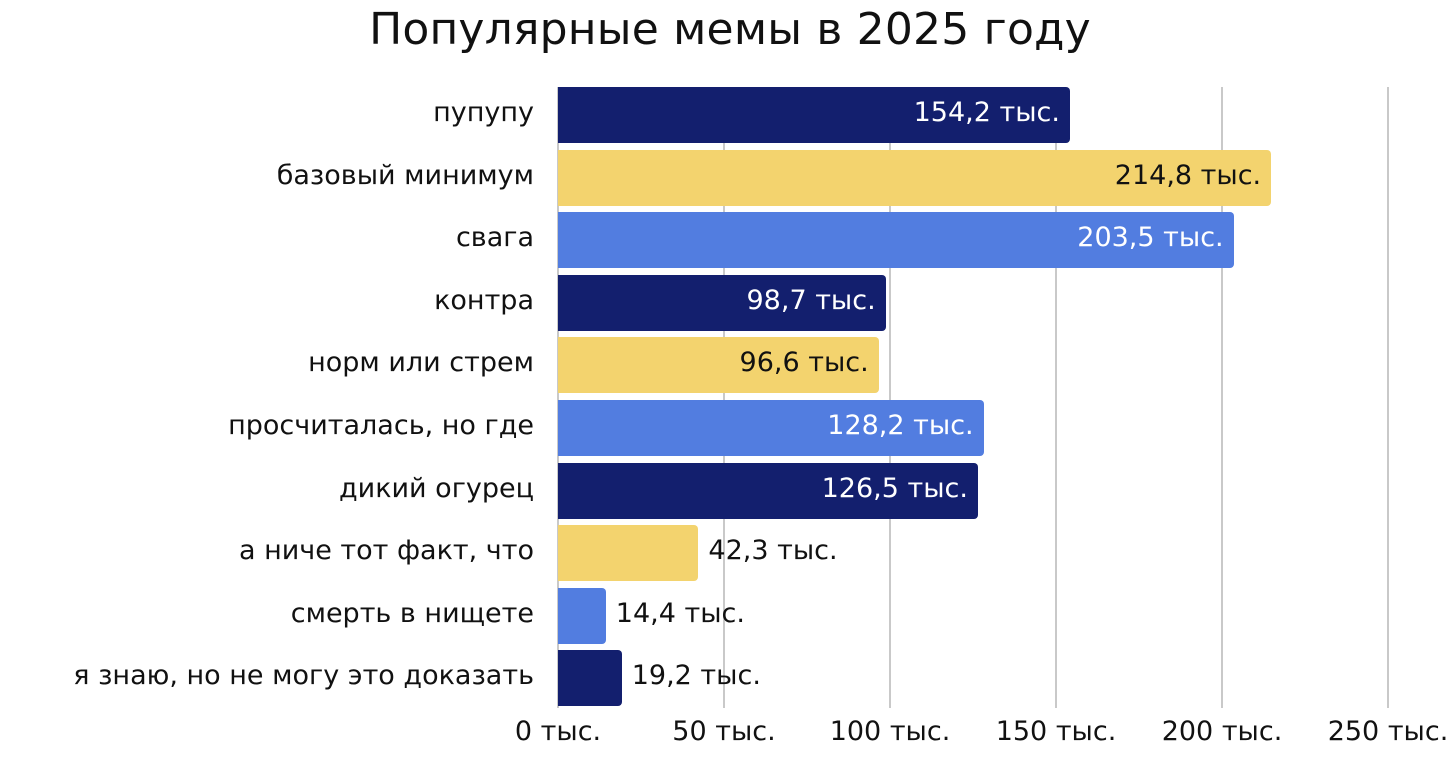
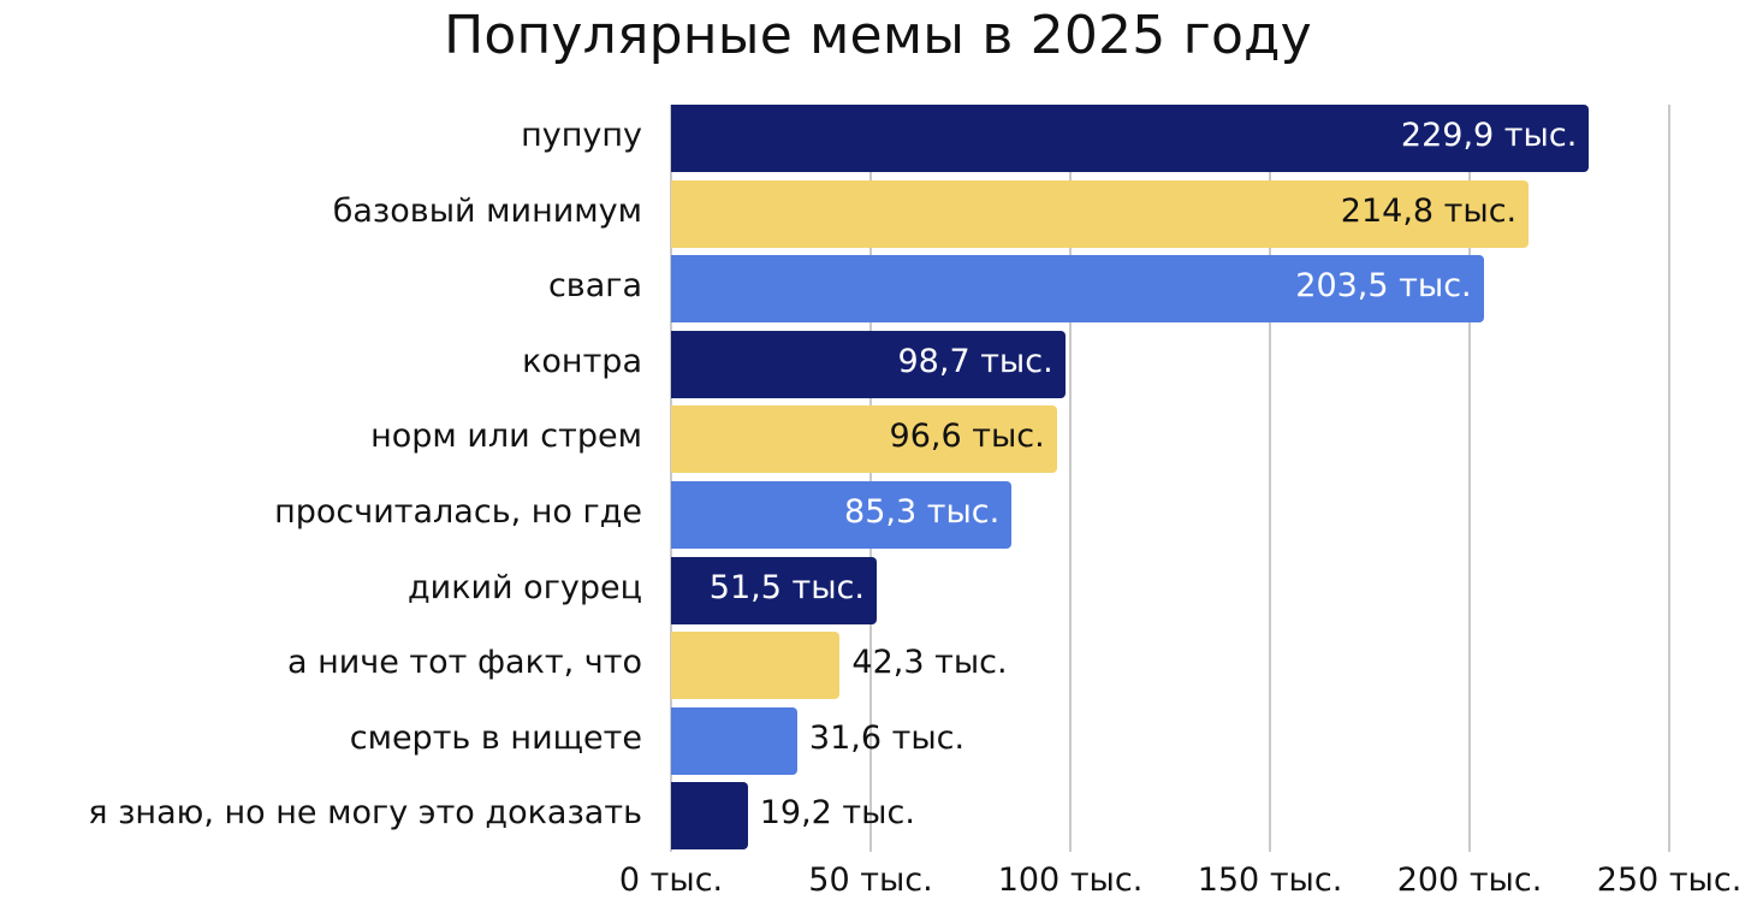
пупупу: 154,2 -> 229,9
просчиталась, но где: 128,2 -> 85,3
дикий огурец: 126,5 -> 51,5
смерть в нищете: 14,4 -> 31,6
